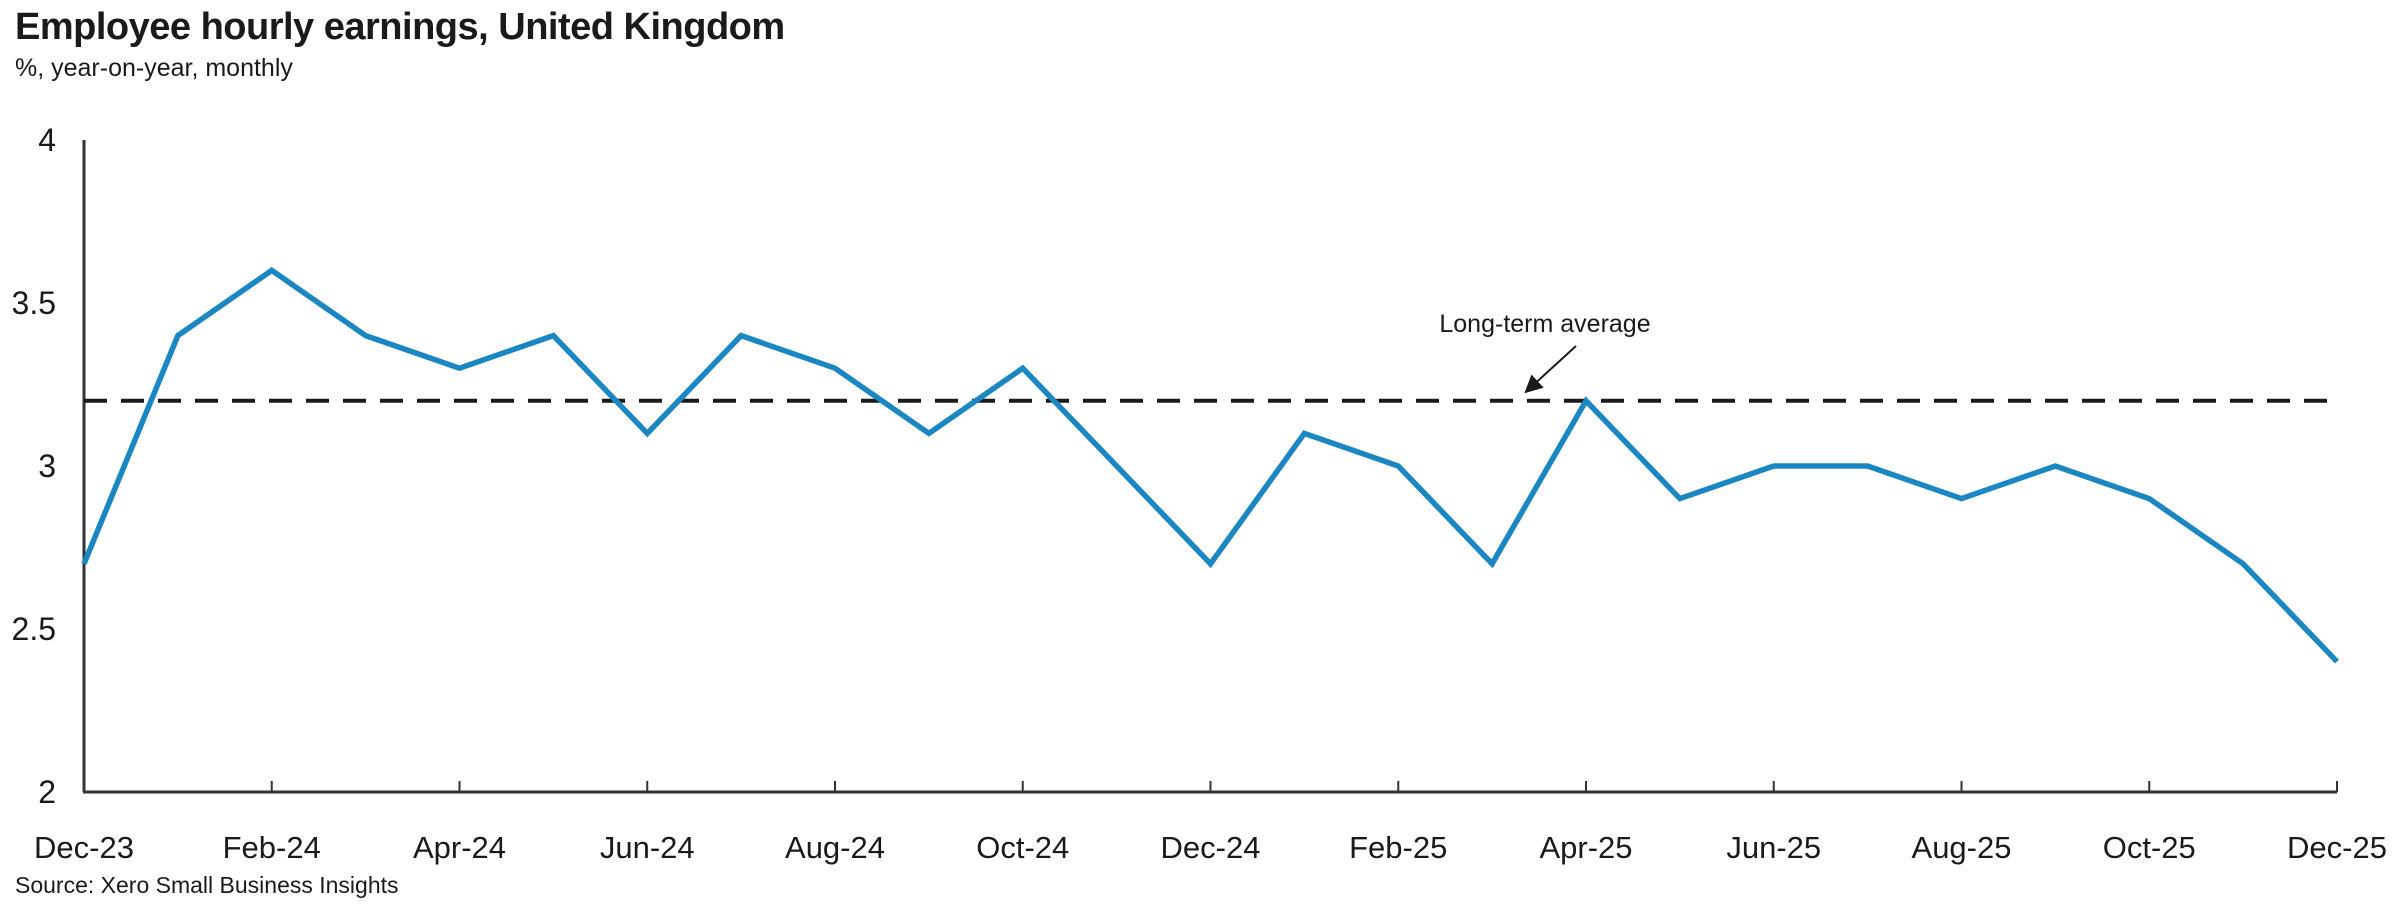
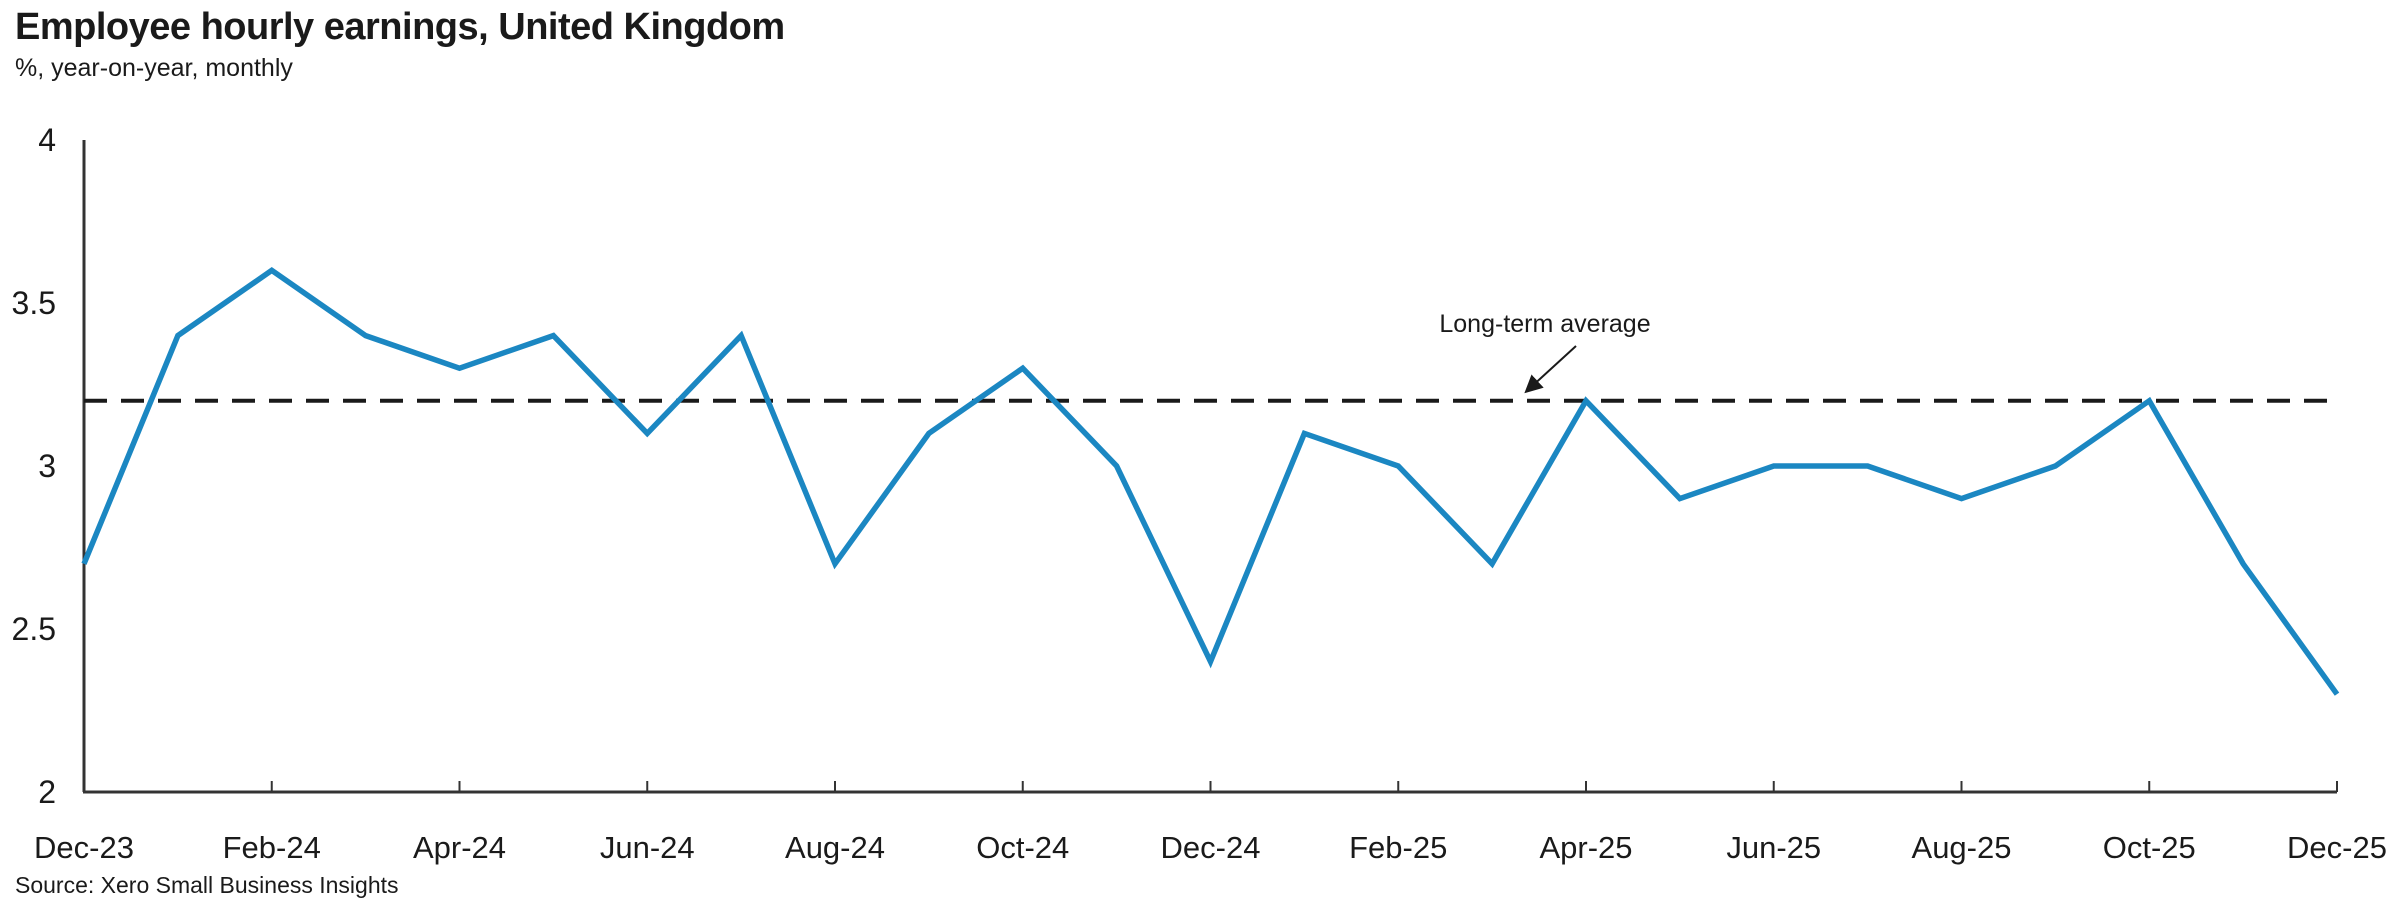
Aug-24: 3.3 -> 2.7
Dec-24: 2.7 -> 2.4
Oct-25: 2.9 -> 3.2
Dec-25: 2.4 -> 2.3
